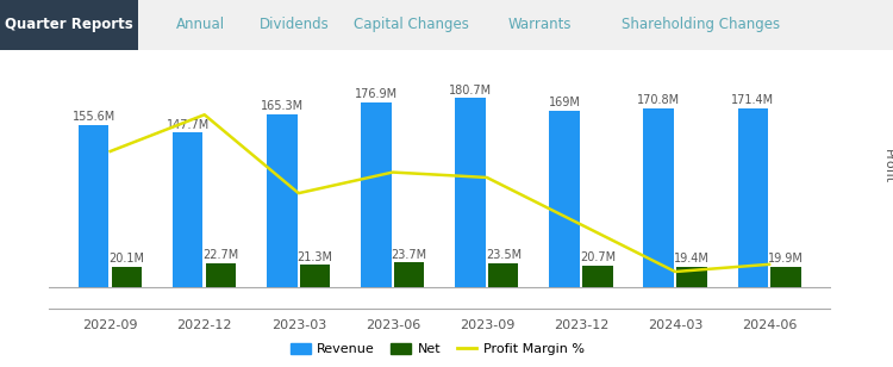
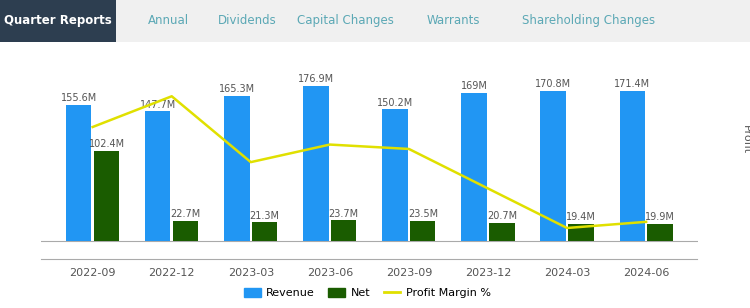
Net/2022-09: 20.1M -> 102.4M
Revenue/2023-09: 180.7M -> 150.2M
